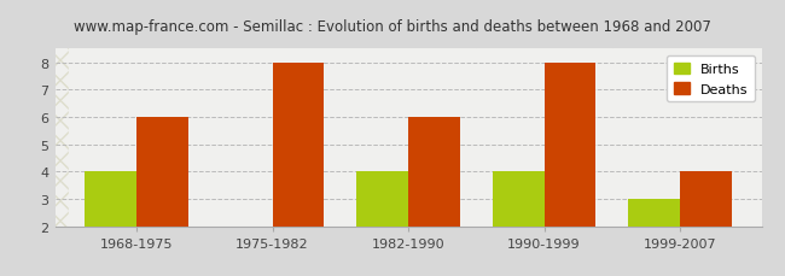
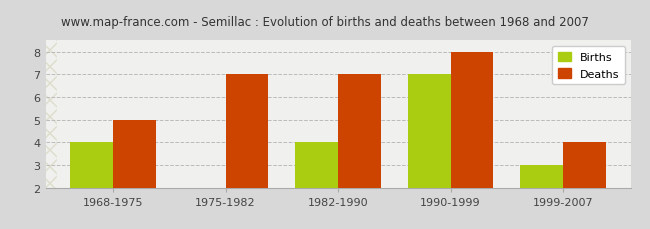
Deaths/1968-1975: 6 -> 5
Deaths/1975-1982: 8 -> 7
Deaths/1982-1990: 6 -> 7
Births/1990-1999: 4 -> 7
